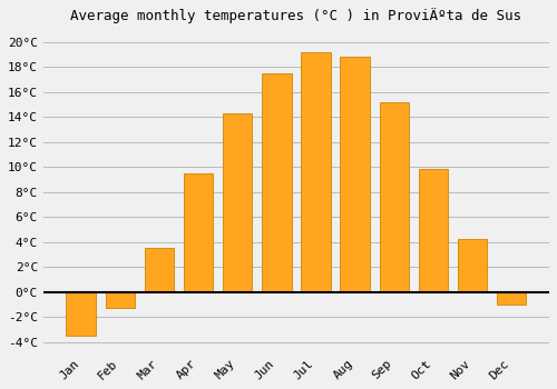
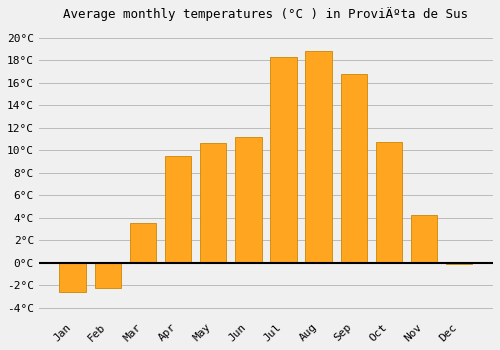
Jan: -3.5°C -> -2.6°C
Feb: -1.3°C -> -2.2°C
May: 14.3°C -> 10.6°C
Jun: 17.5°C -> 11.2°C
Jul: 19.2°C -> 18.3°C
Sep: 15.2°C -> 16.8°C
Oct: 9.8°C -> 10.7°C
Dec: -1.0°C -> -0.1°C
